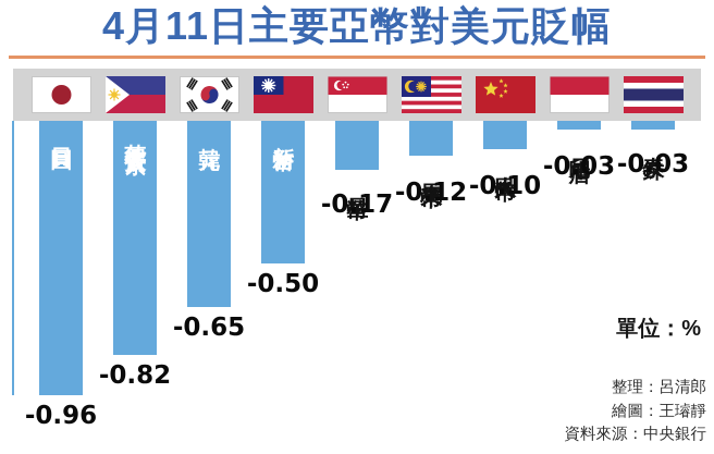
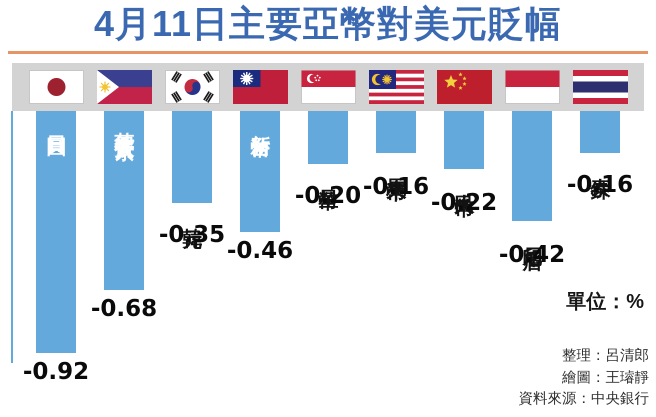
日圓: -0.96 -> -0.92
菲律賓披索: -0.82 -> -0.68
韓元: -0.65 -> -0.35
新台幣: -0.50 -> -0.46
星幣: -0.17 -> -0.20
馬來幣: -0.12 -> -0.16
人民幣: -0.10 -> -0.22
印尼盾: -0.03 -> -0.42
泰銖: -0.03 -> -0.16
